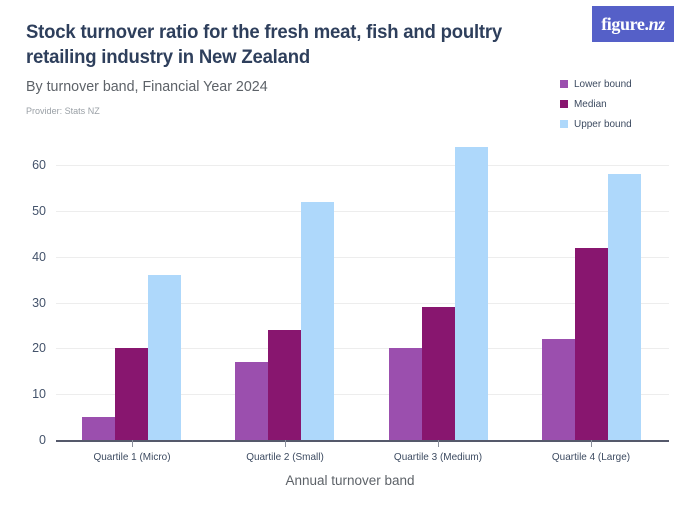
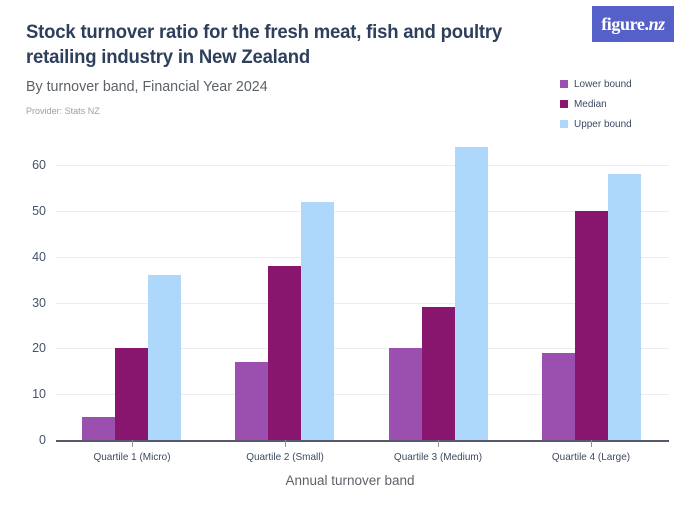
Median/Quartile 2 (Small): 24 -> 38
Lower bound/Quartile 4 (Large): 22 -> 19
Median/Quartile 4 (Large): 42 -> 50
